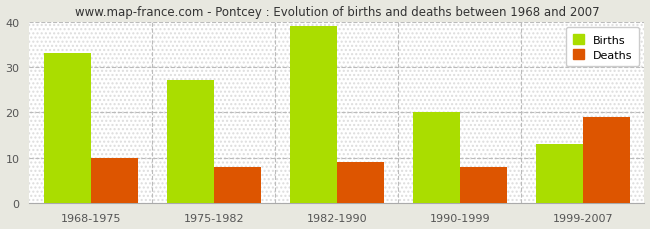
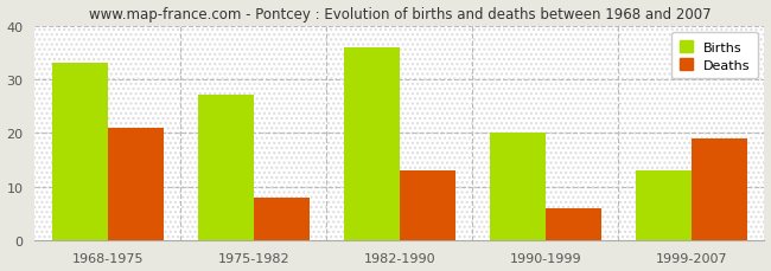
Deaths/1968-1975: 10 -> 21
Births/1982-1990: 39 -> 36
Deaths/1982-1990: 9 -> 13
Deaths/1990-1999: 8 -> 6
